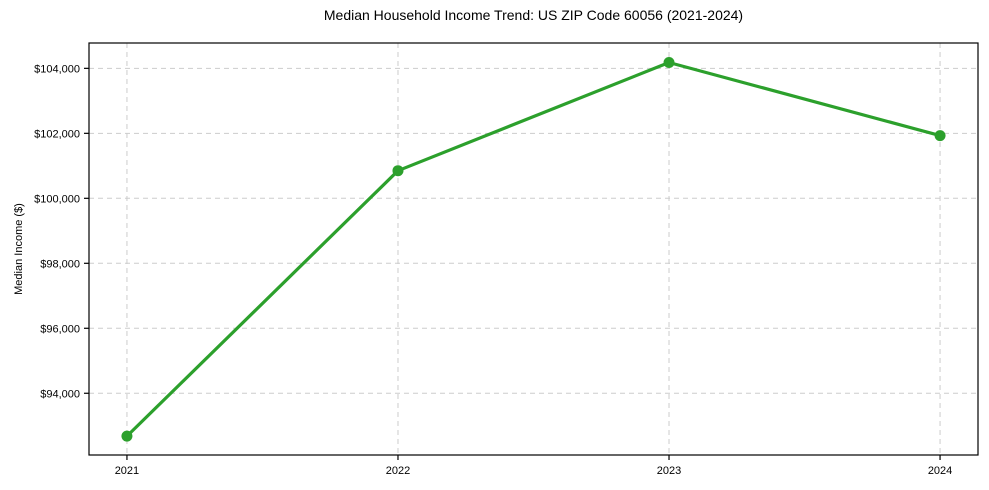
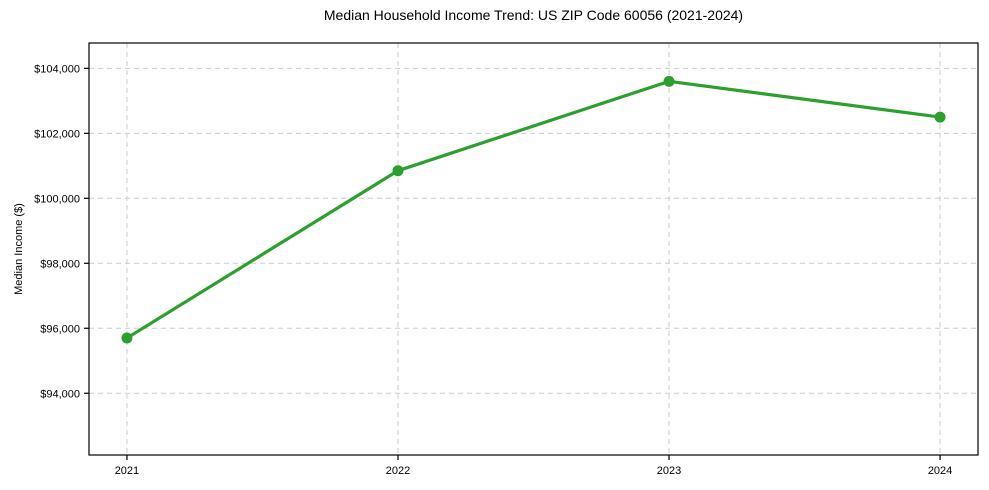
2021: $92700 -> $95700
2023: $104200 -> $103600
2024: $101900 -> $102500
